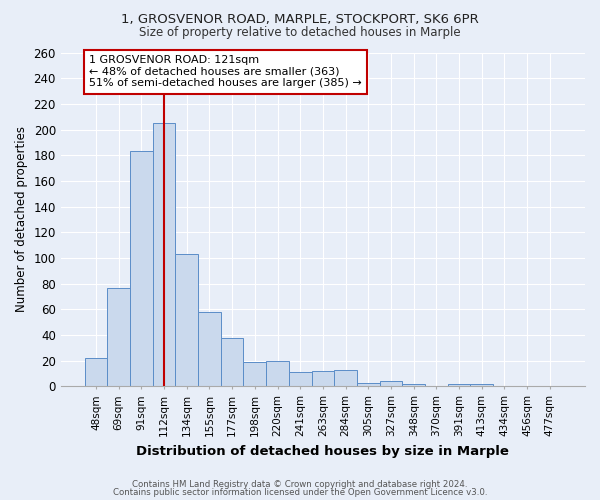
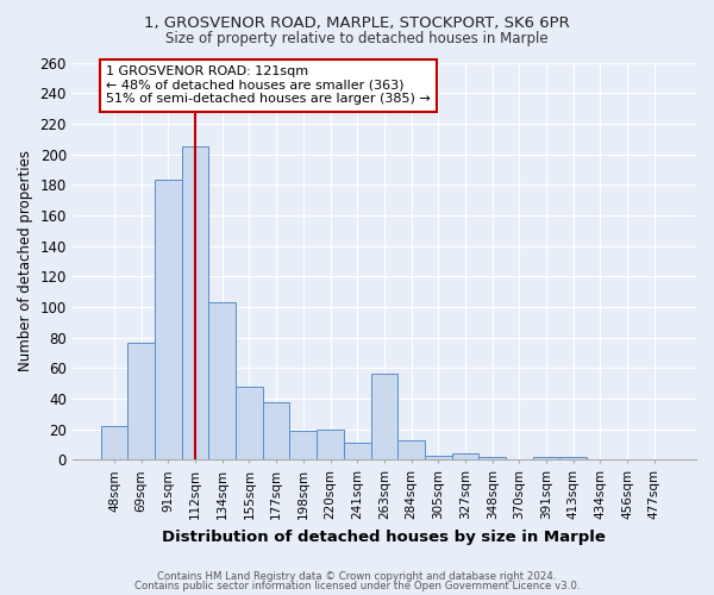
155sqm: 58 -> 48
263sqm: 12 -> 56
